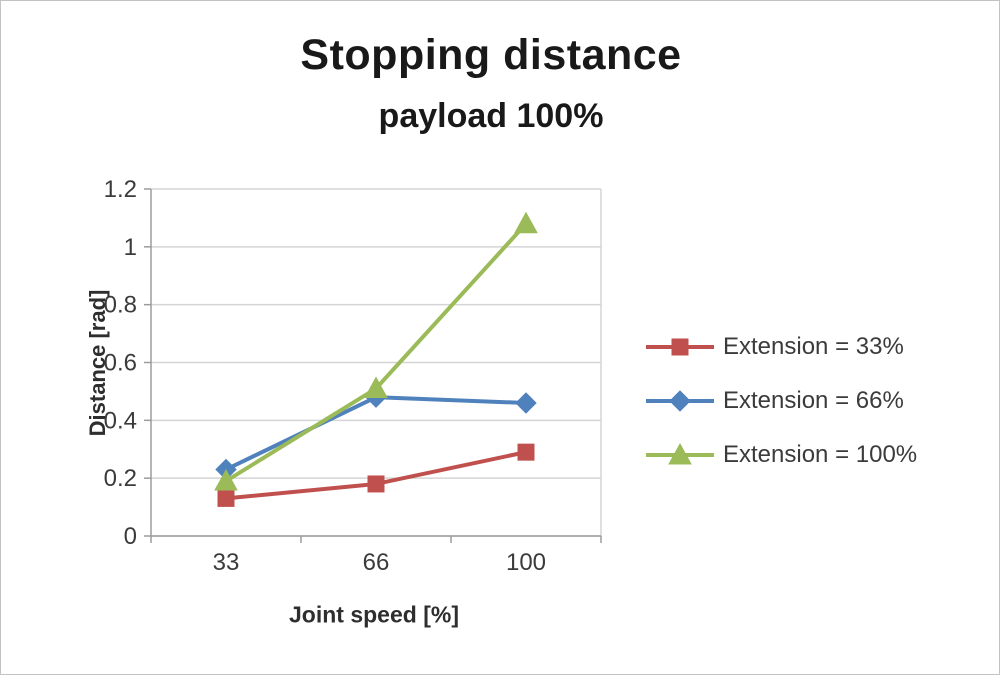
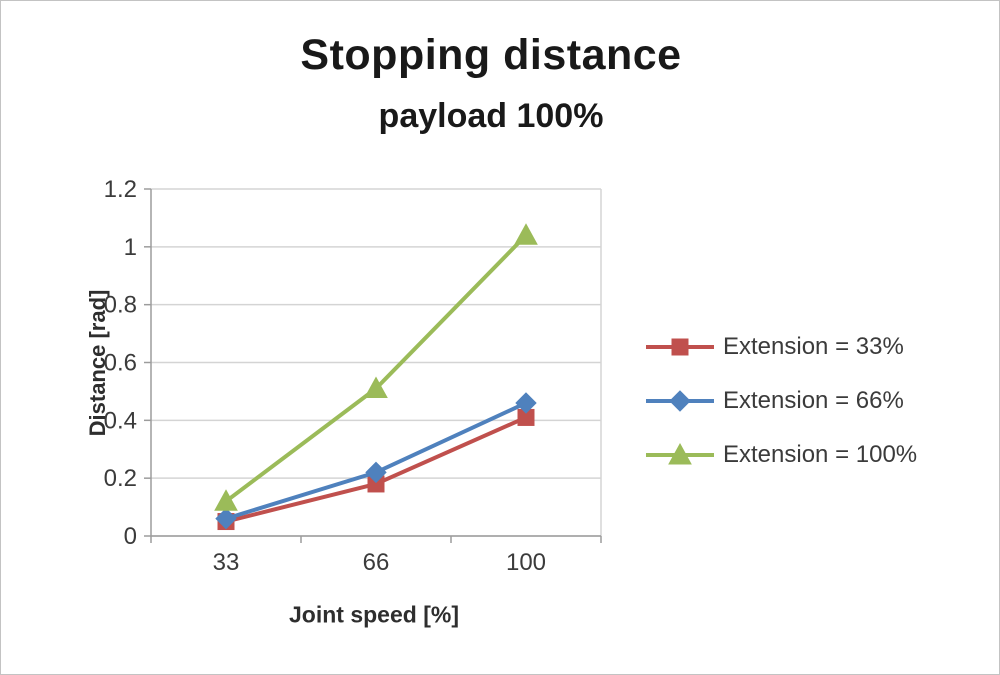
Extension = 33%/33: 0.13 -> 0.05
Extension = 66%/33: 0.23 -> 0.06
Extension = 100%/33: 0.19 -> 0.12
Extension = 66%/66: 0.48 -> 0.22
Extension = 33%/100: 0.29 -> 0.41
Extension = 100%/100: 1.08 -> 1.04
